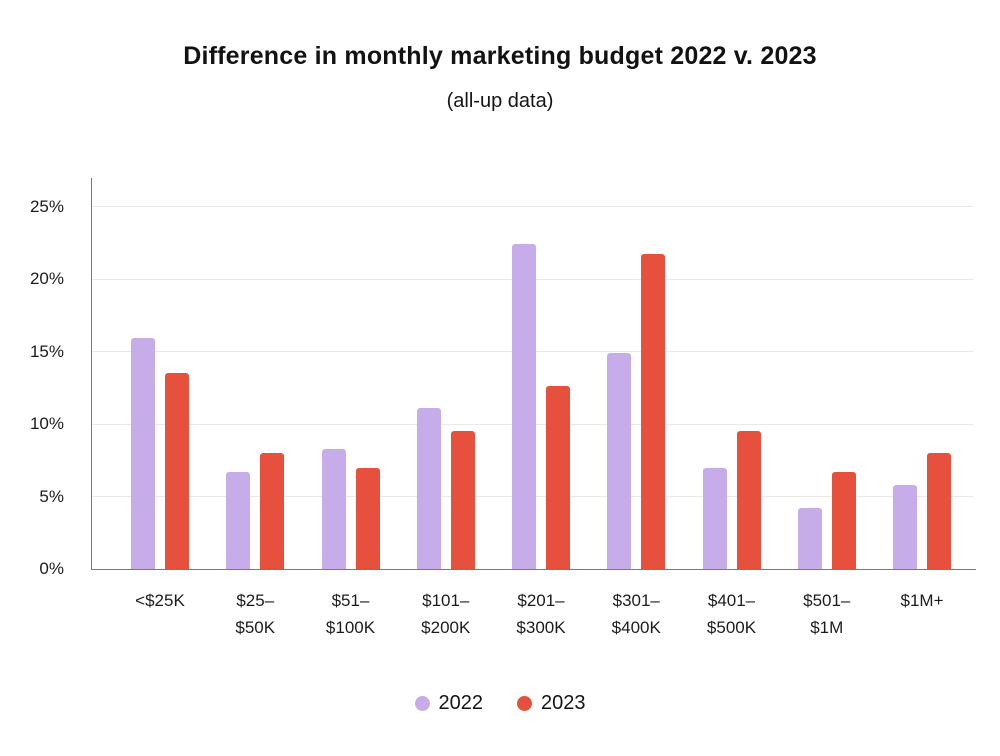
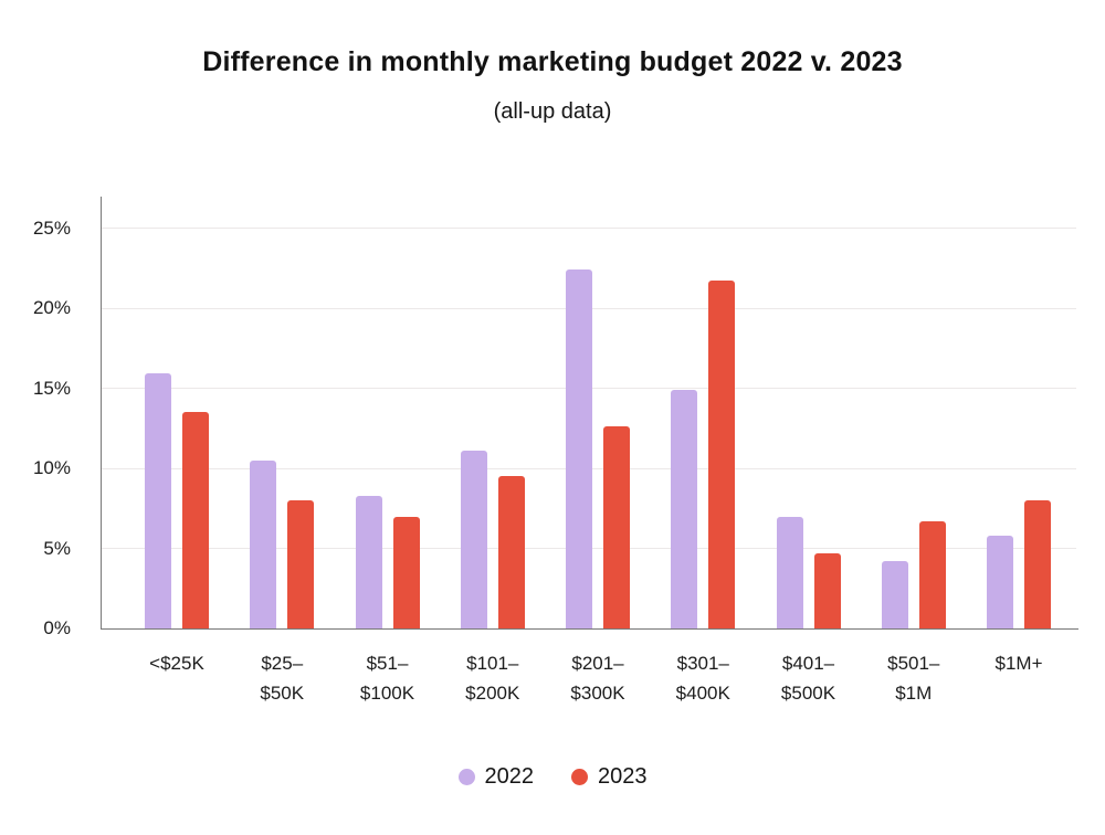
2022/$25– $50K: 6.7% -> 10.5%
2023/$401– $500K: 9.5% -> 4.7%
